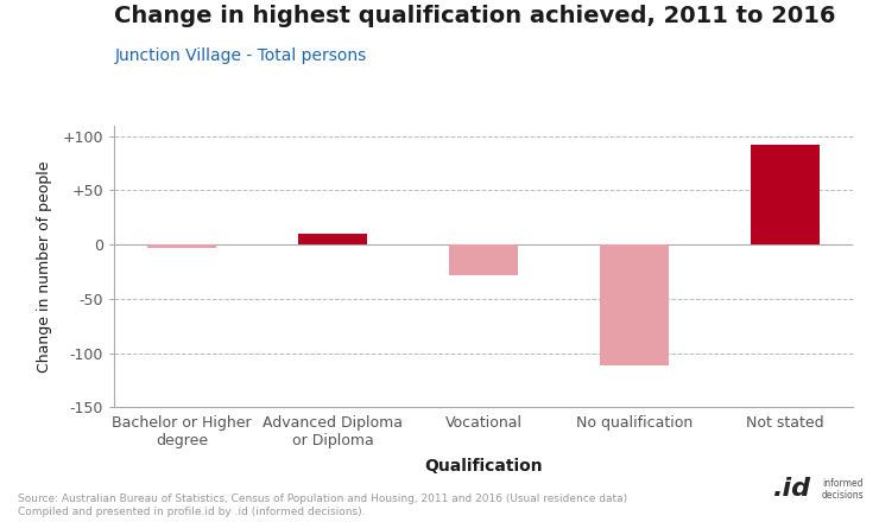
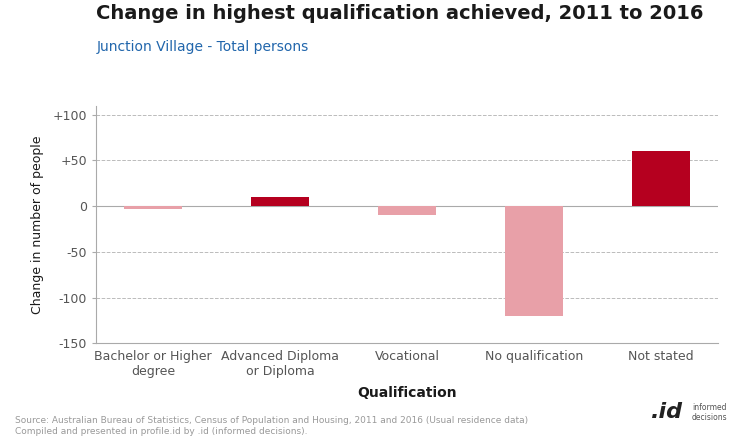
Vocational: -28 -> -10
No qualification: -112 -> -120
Not stated: 92 -> 60
